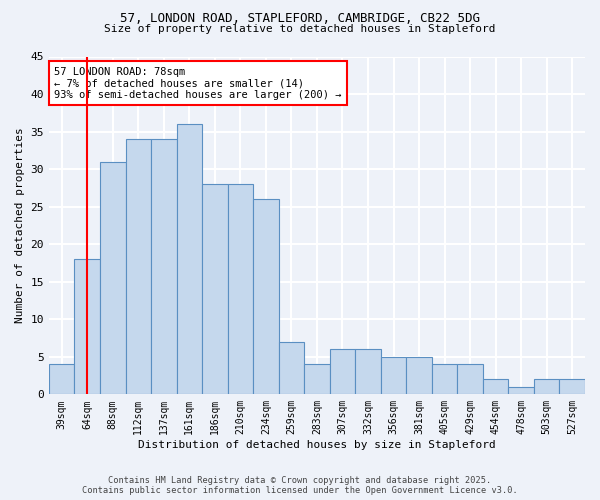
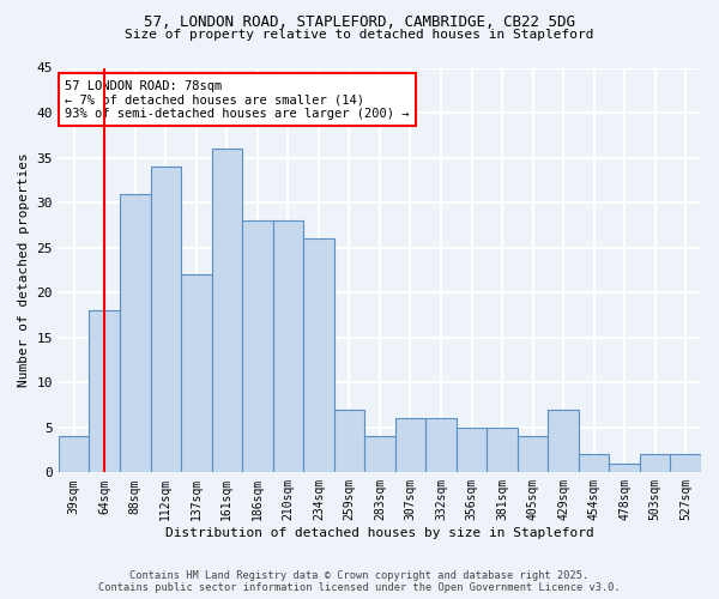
137sqm: 34 -> 22
429sqm: 4 -> 7
